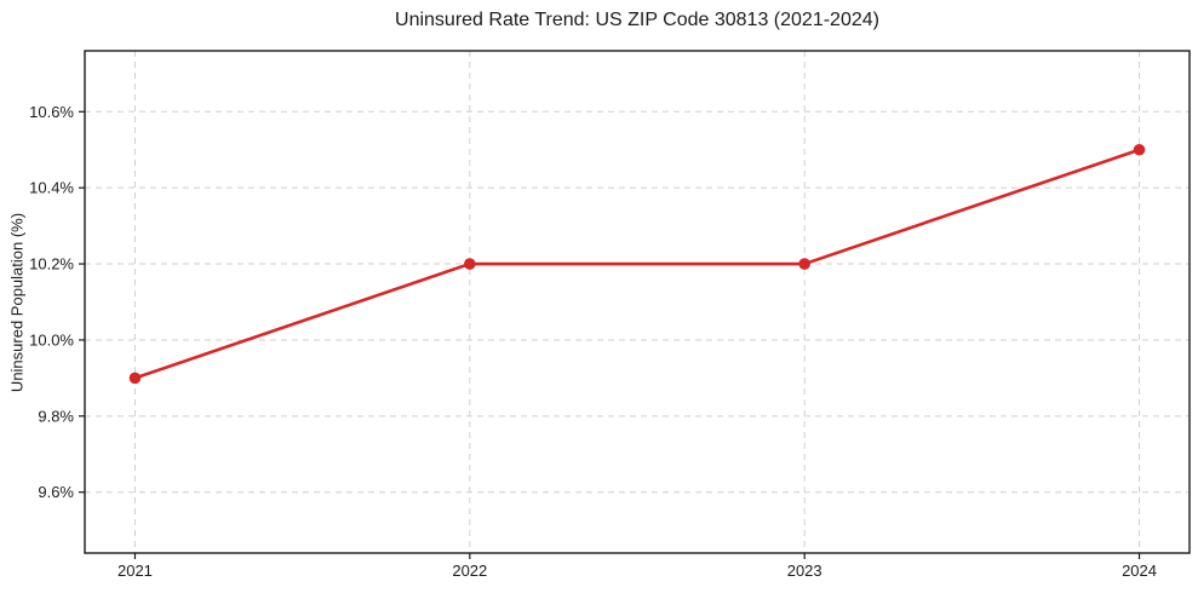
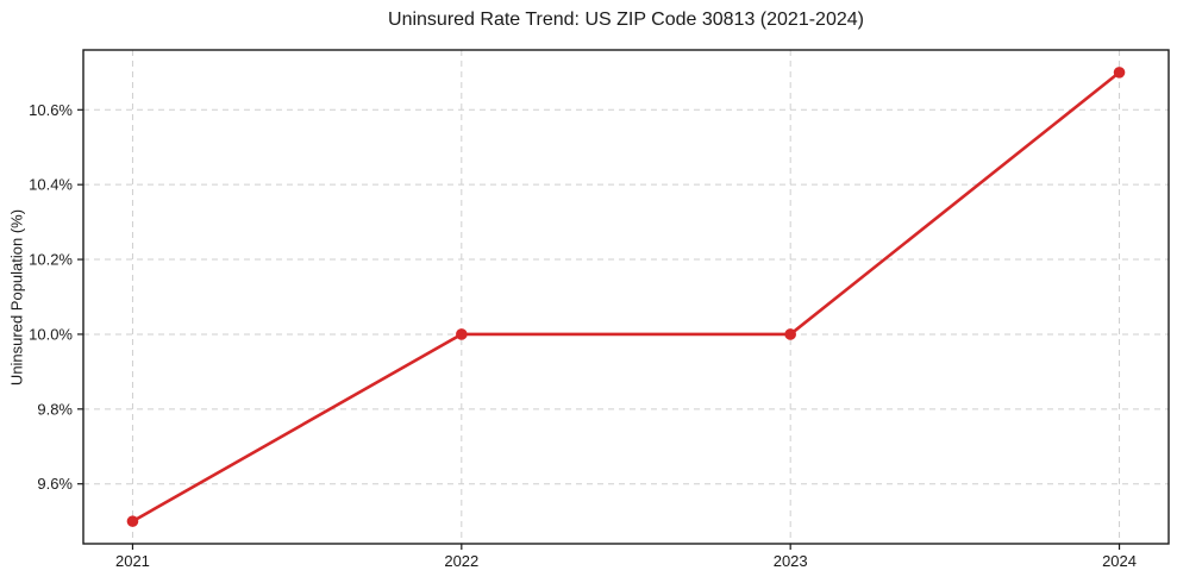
2021: 9.9% -> 9.5%
2022: 10.2% -> 10.0%
2023: 10.2% -> 10.0%
2024: 10.5% -> 10.7%
